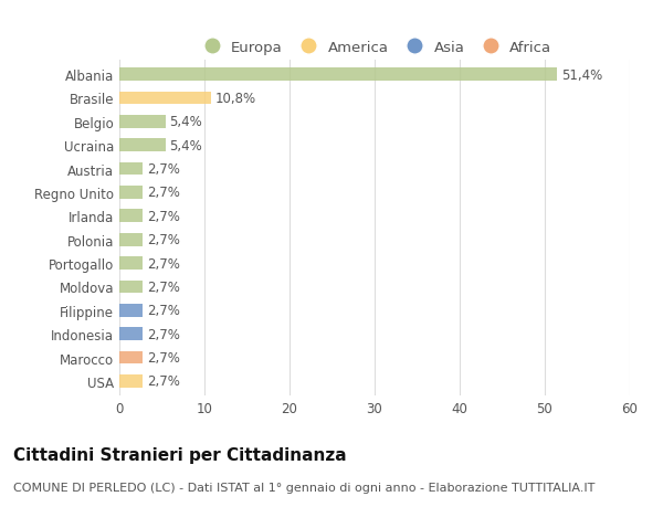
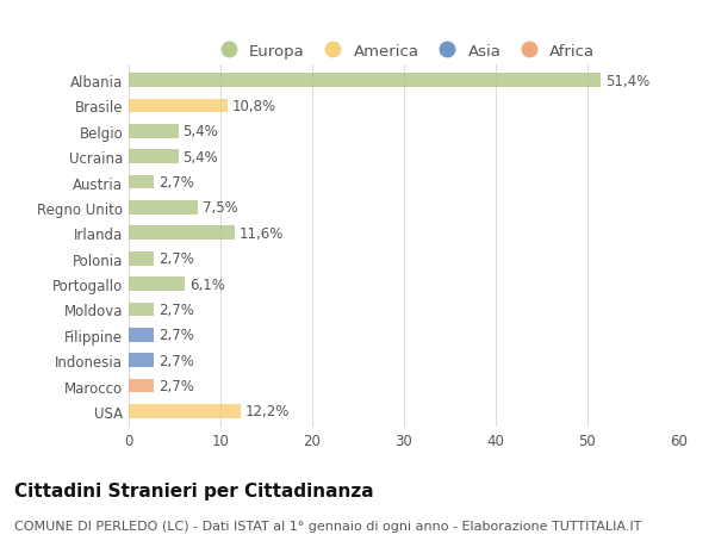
Regno Unito: 2,7% -> 7,5%
Irlanda: 2,7% -> 11,6%
Portogallo: 2,7% -> 6,1%
USA: 2,7% -> 12,2%
